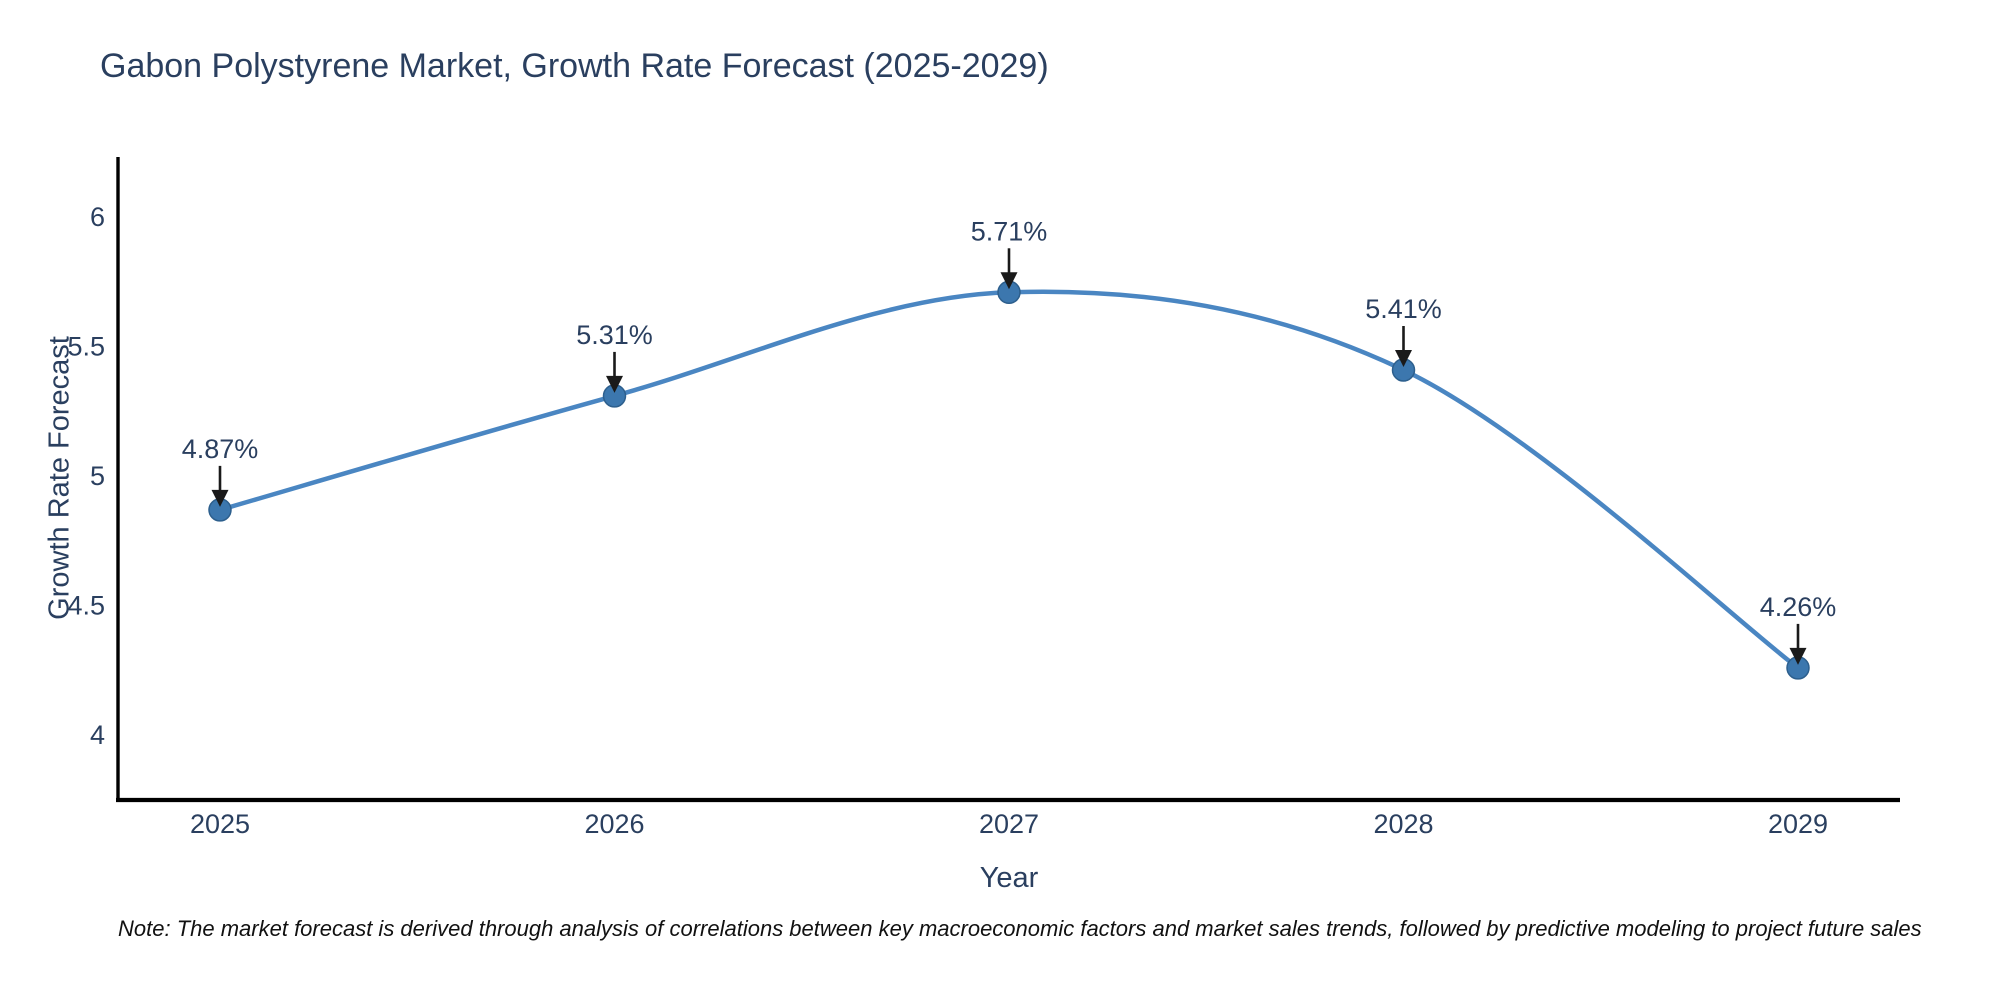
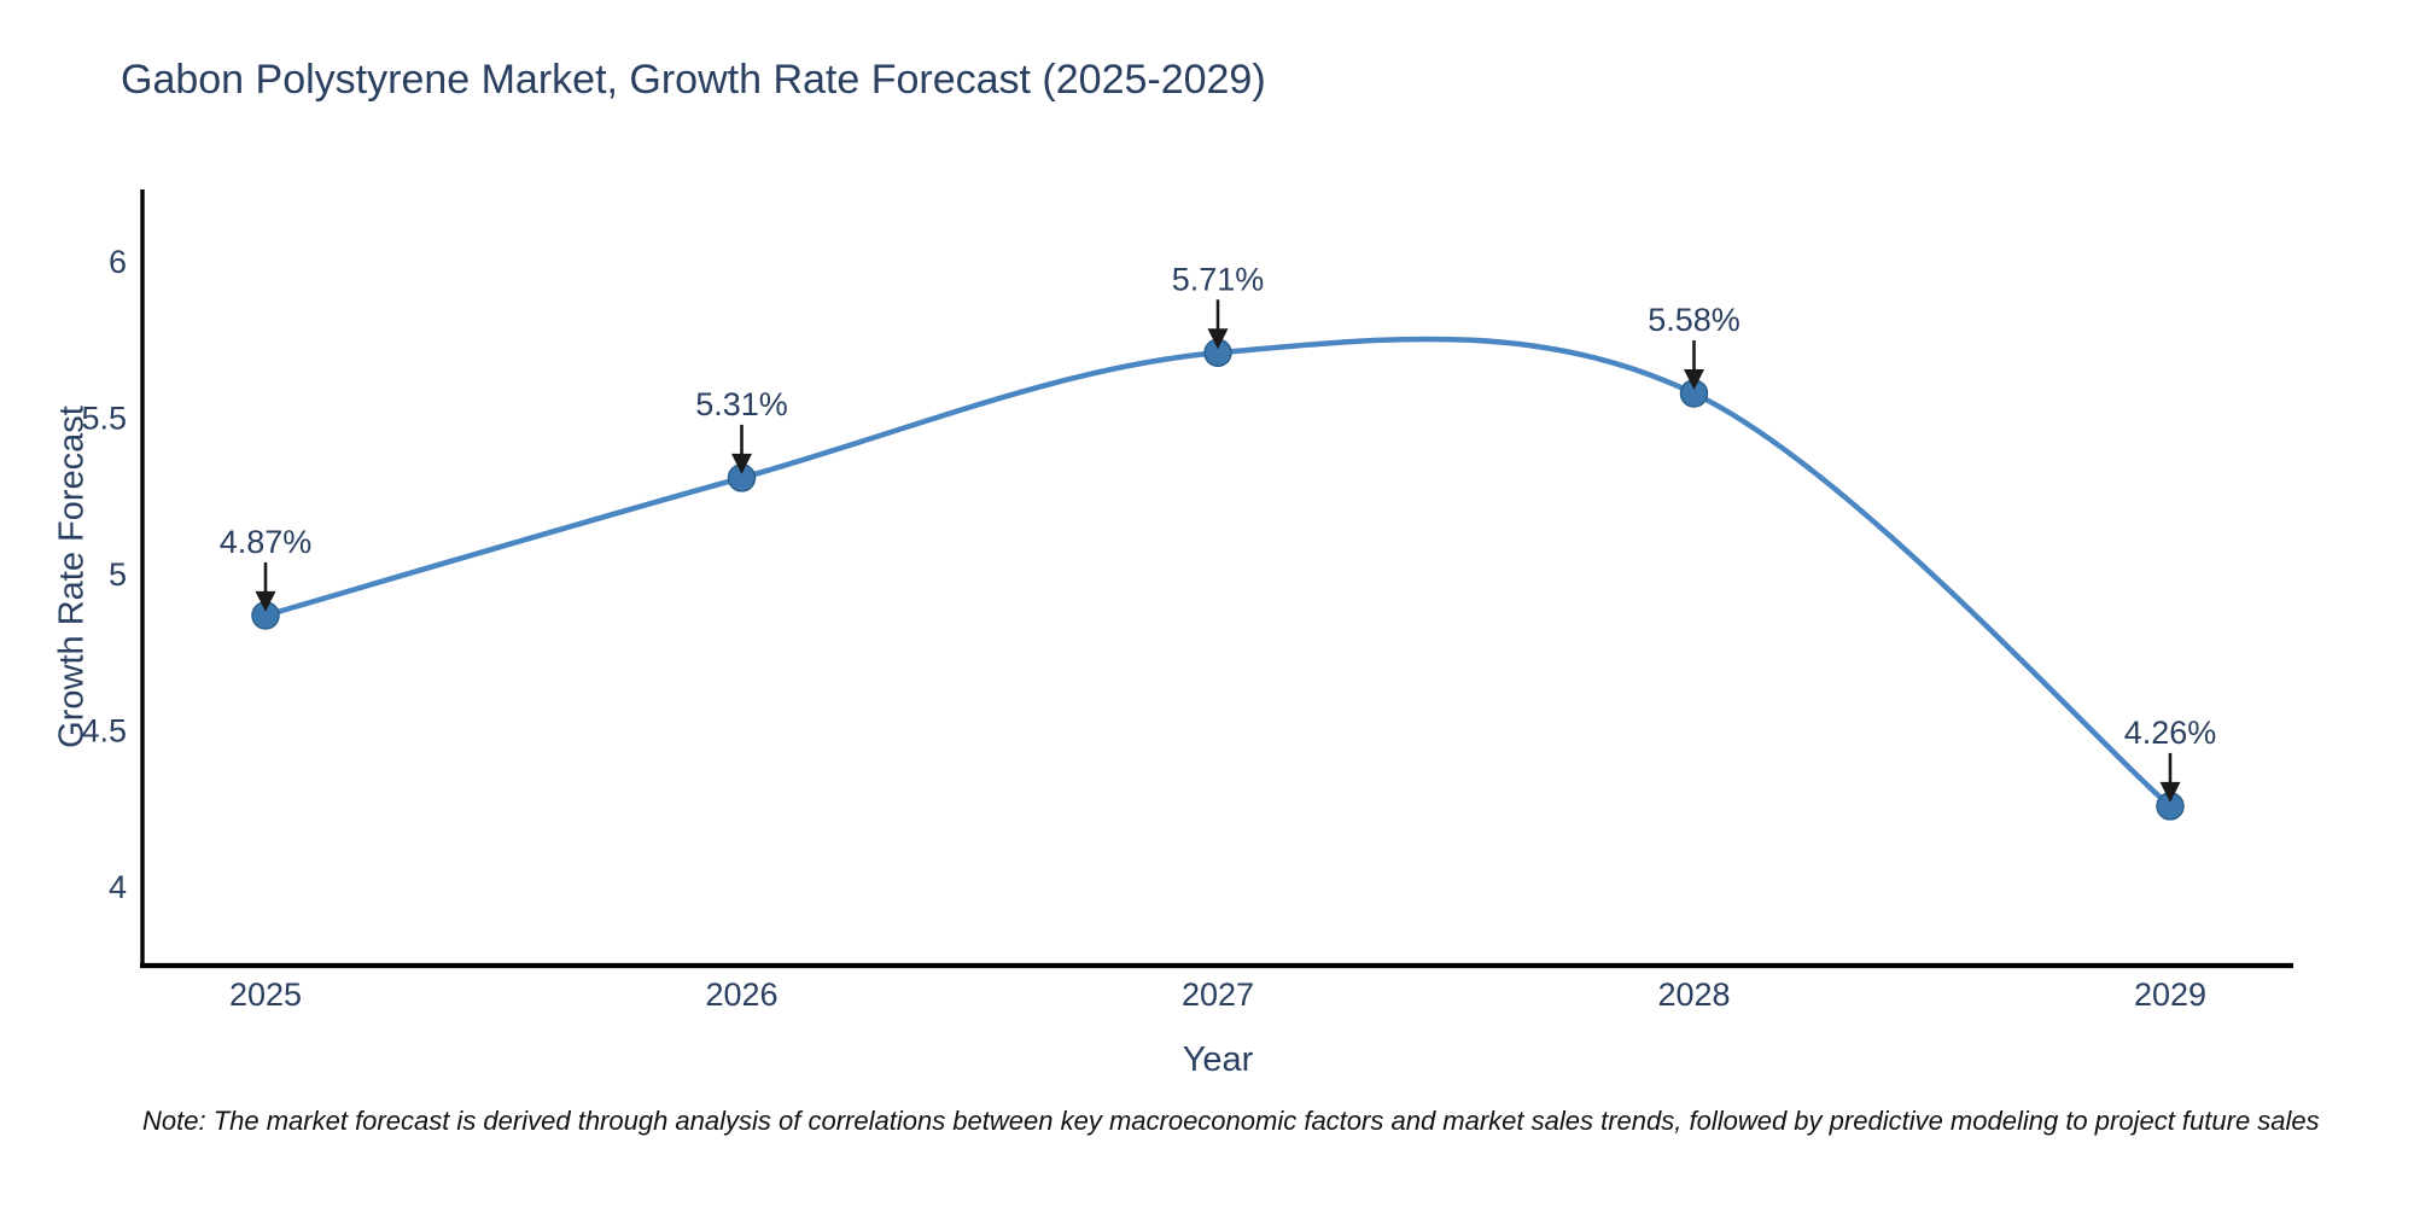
2028: 5.41% -> 5.58%
